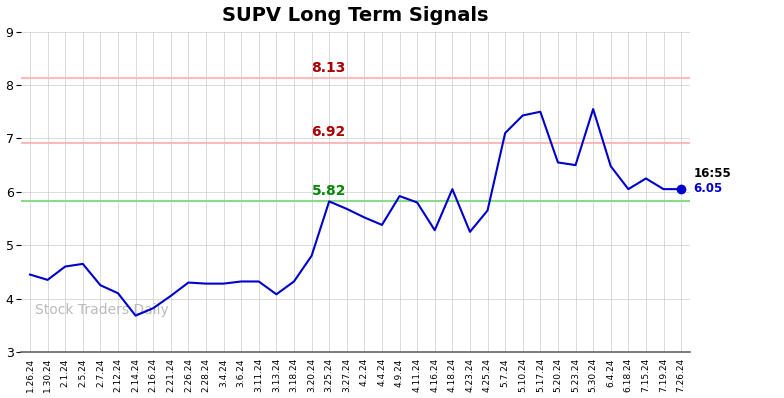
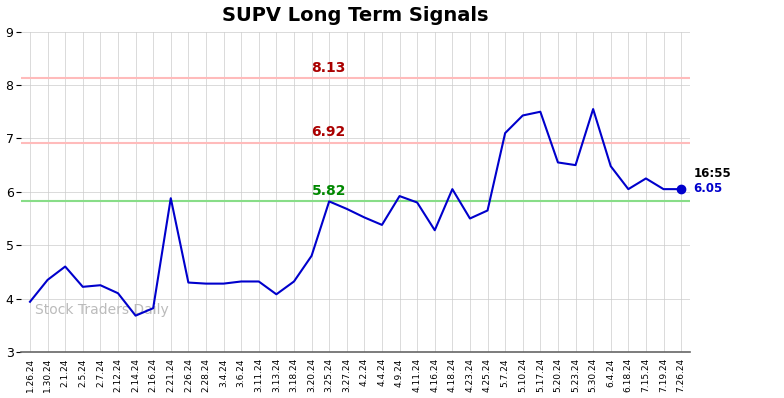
1.26.24: 4.45 -> 3.94
2.5.24: 4.65 -> 4.22
2.21.24: 4.05 -> 5.88
4.23.24: 5.25 -> 5.50
